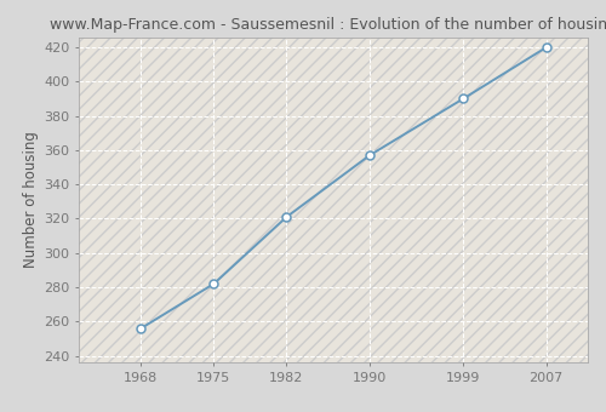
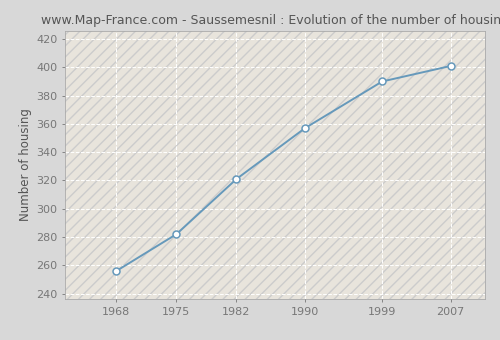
2007: 420 -> 401
